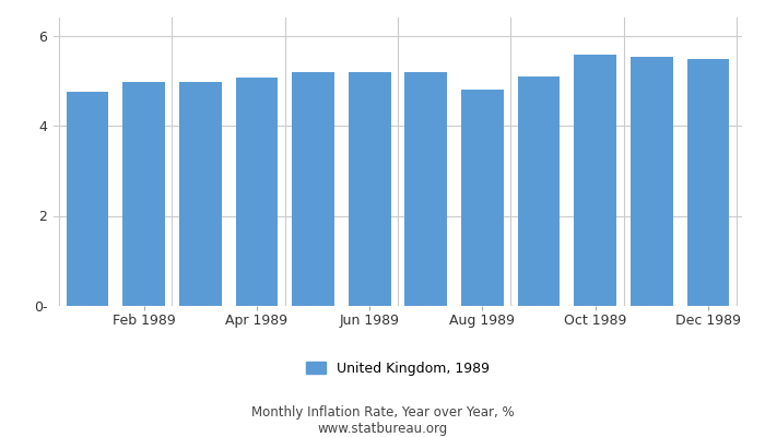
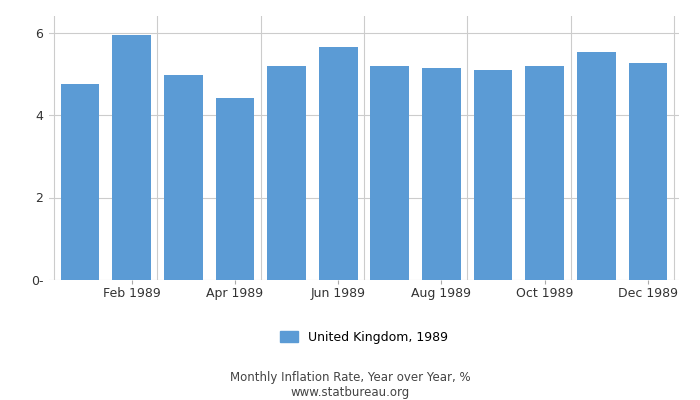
Feb 1989: 4.98 -> 5.95
Apr 1989: 5.07 -> 4.40
Jun 1989: 5.20 -> 5.65
Aug 1989: 4.80 -> 5.15
Oct 1989: 5.57 -> 5.20
Dec 1989: 5.47 -> 5.25
